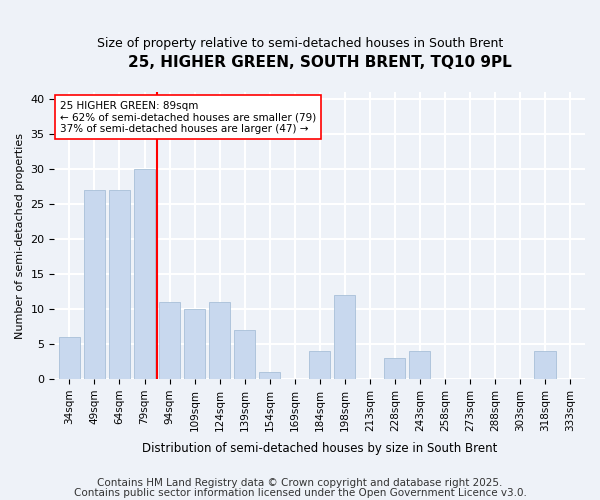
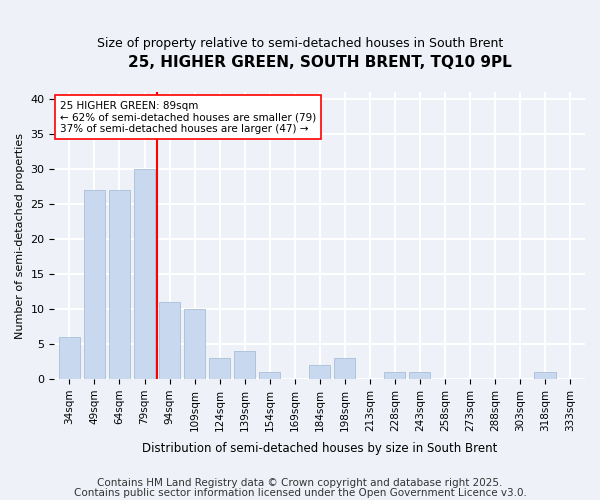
124sqm: 11 -> 3
139sqm: 7 -> 4
184sqm: 4 -> 2
198sqm: 12 -> 3
228sqm: 3 -> 1
243sqm: 4 -> 1
318sqm: 4 -> 1
